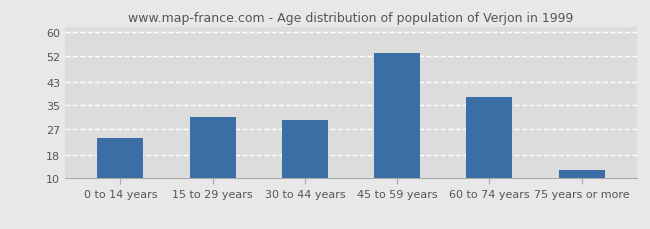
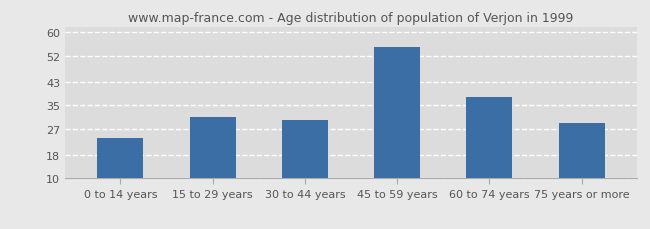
45 to 59 years: 53 -> 55
75 years or more: 13 -> 29
